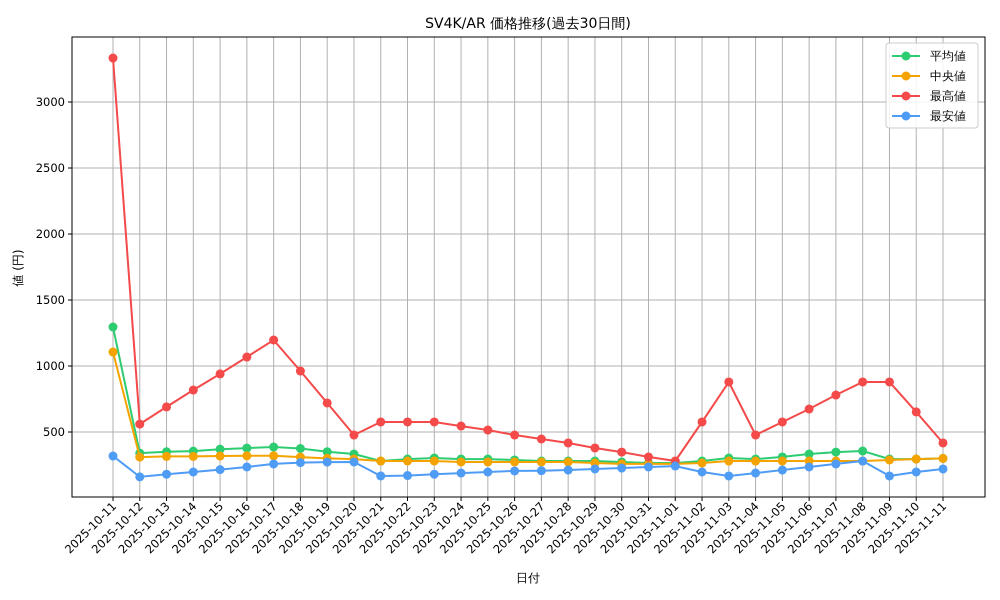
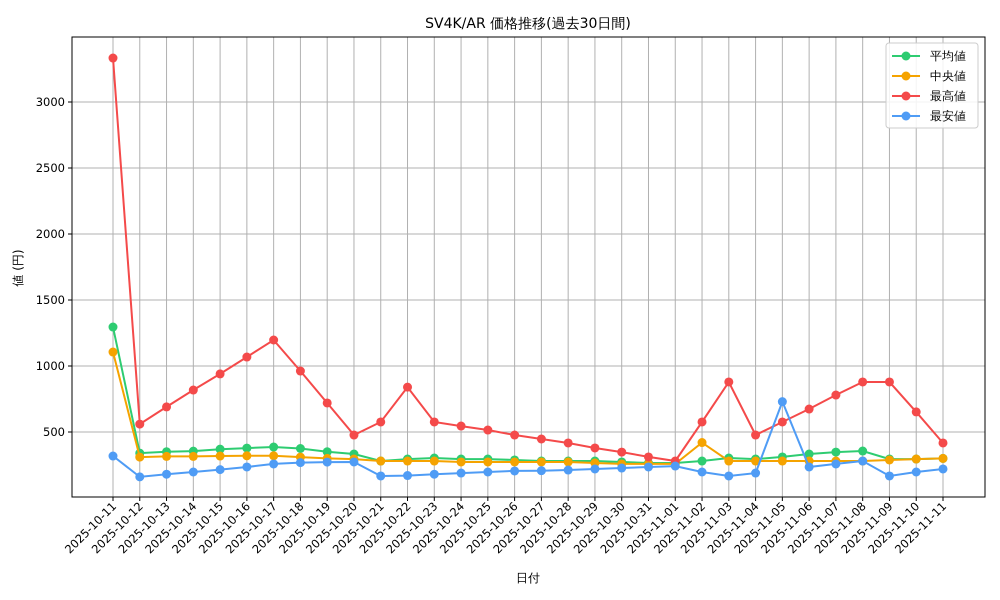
最高値/2025-10-22: 580 -> 840
中央値/2025-11-02: 260 -> 420
最安値/2025-11-05: 210 -> 730
